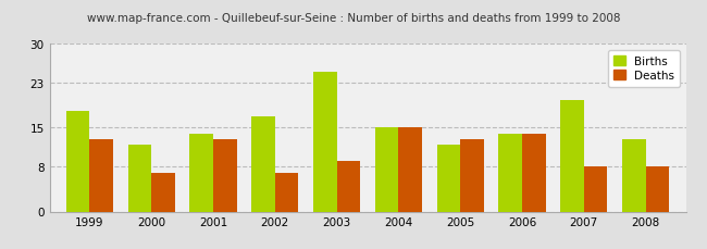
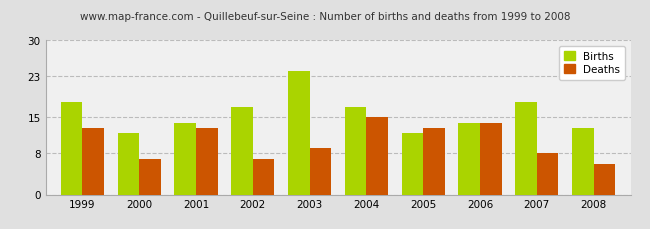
Births/2003: 25 -> 24
Births/2004: 15 -> 17
Births/2007: 20 -> 18
Deaths/2008: 8 -> 6
